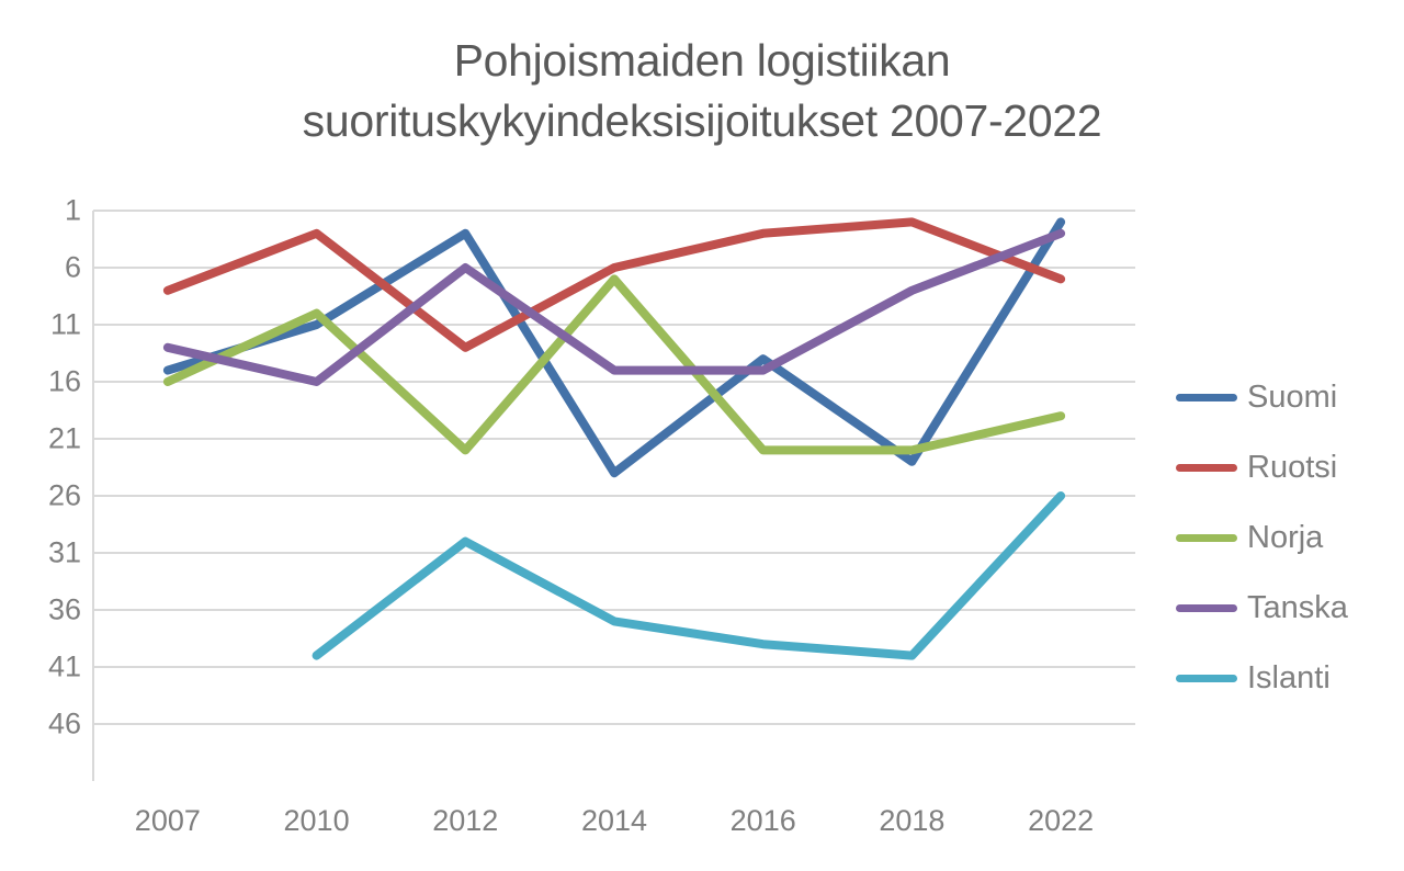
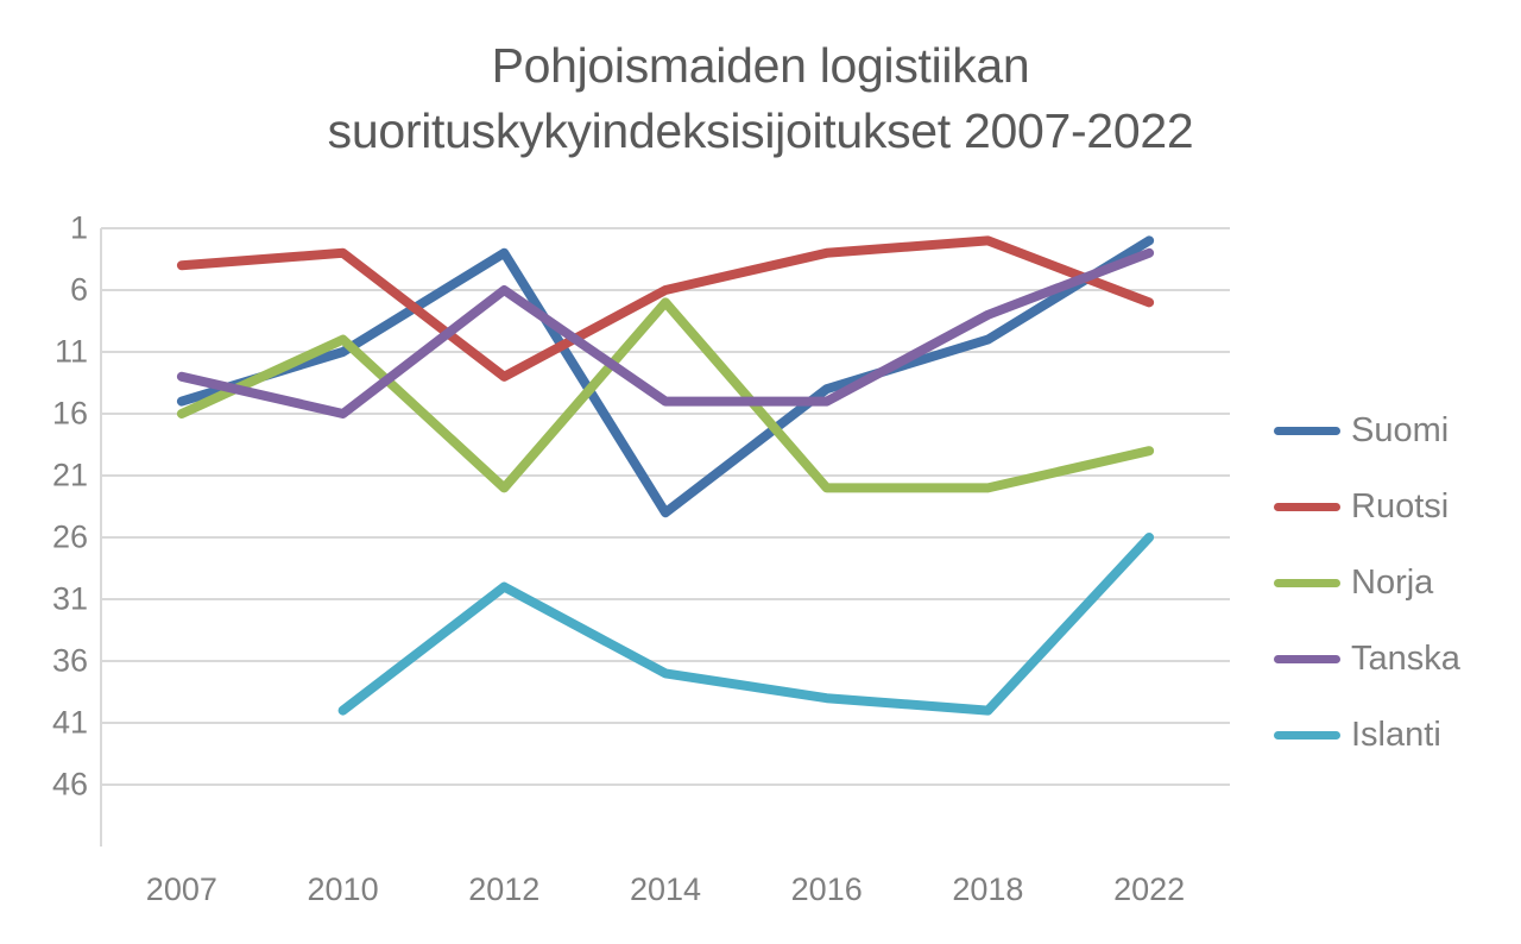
Ruotsi/2007: 8 -> 4
Suomi/2018: 23 -> 10
